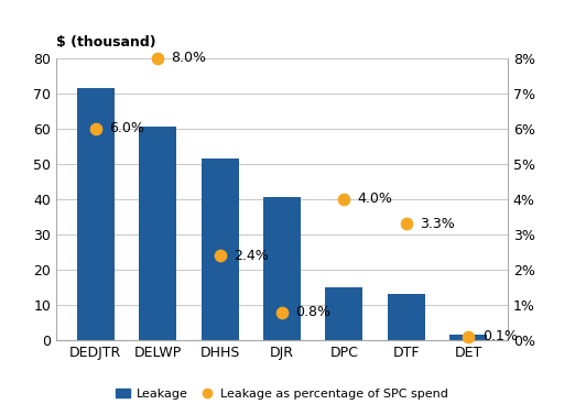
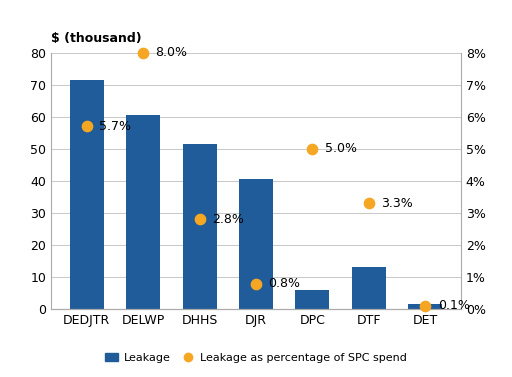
Leakage as percentage of SPC spend/DEDJTR: 6.0% -> 5.7%
Leakage as percentage of SPC spend/DHHS: 2.4% -> 2.8%
Leakage/DPC: 15.0 -> 6.0
Leakage as percentage of SPC spend/DPC: 4.0% -> 5.0%
